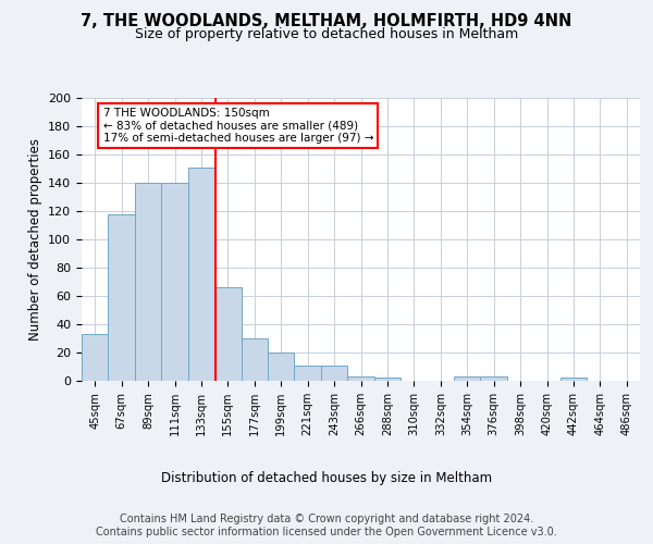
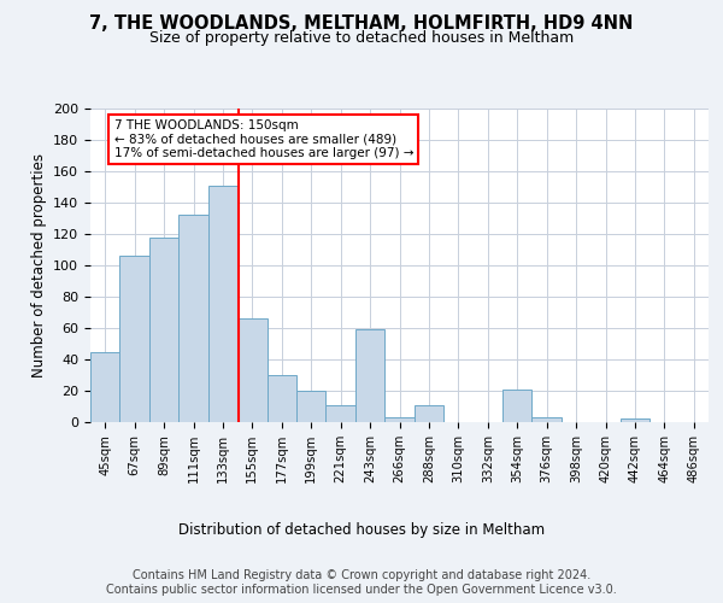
45sqm: 33 -> 45
67sqm: 118 -> 106
89sqm: 140 -> 118
111sqm: 140 -> 132
243sqm: 11 -> 59
288sqm: 2 -> 11
354sqm: 3 -> 21
